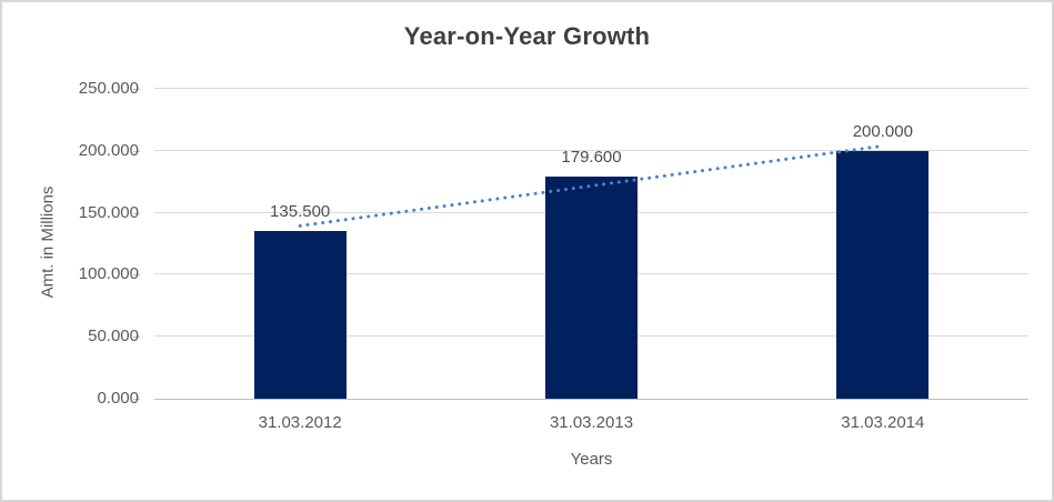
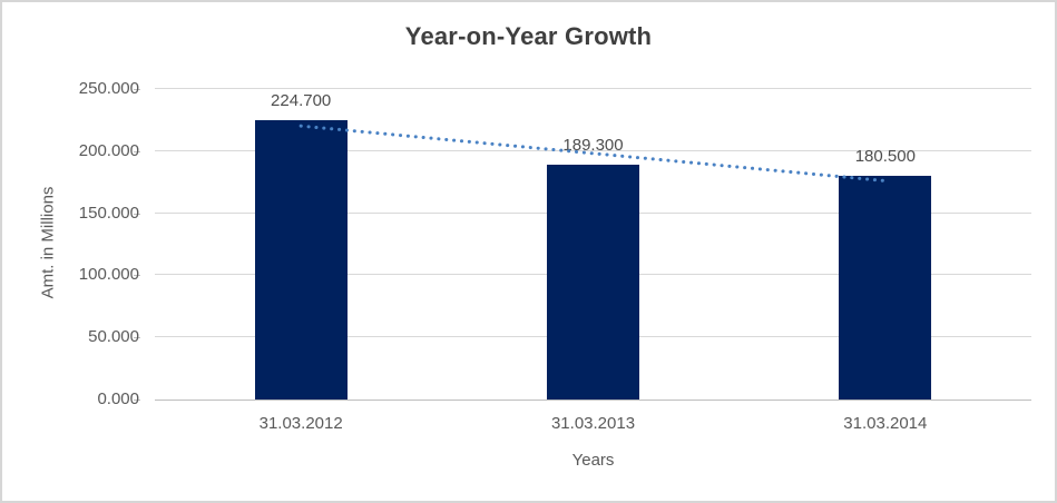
31.03.2012: 135.500 -> 224.700
31.03.2013: 179.600 -> 189.300
31.03.2014: 200.000 -> 180.500
